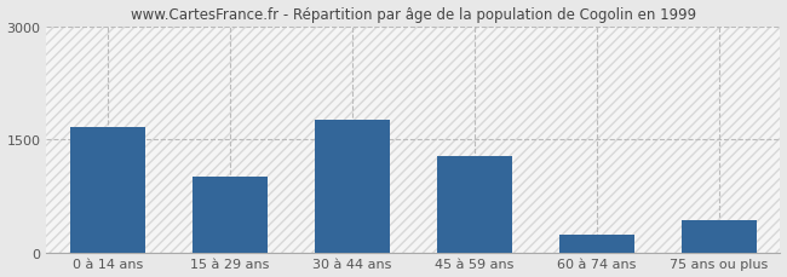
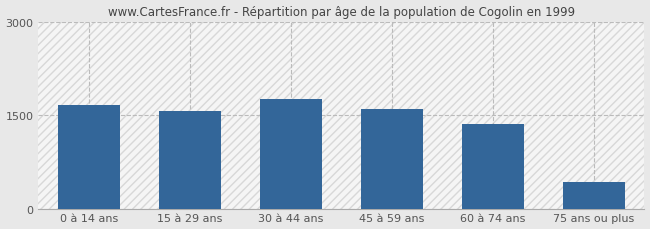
15 à 29 ans: 1000 -> 1560
45 à 59 ans: 1280 -> 1600
60 à 74 ans: 240 -> 1360
